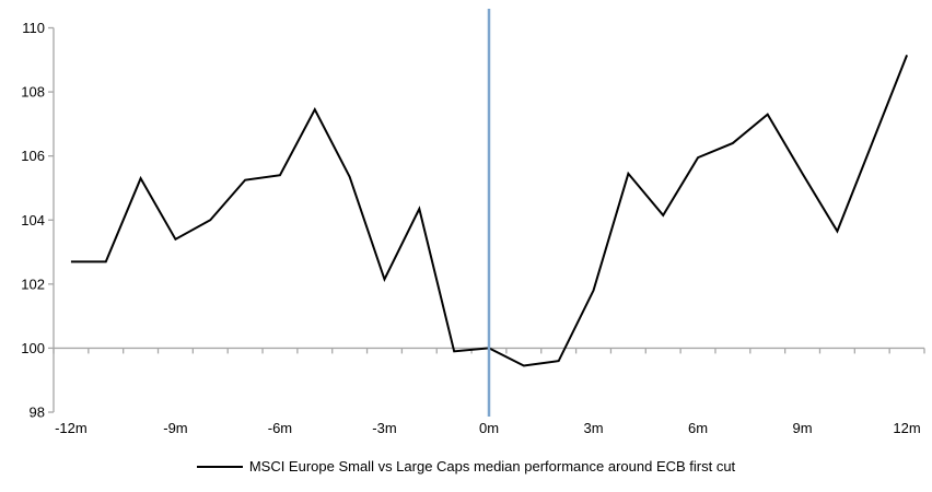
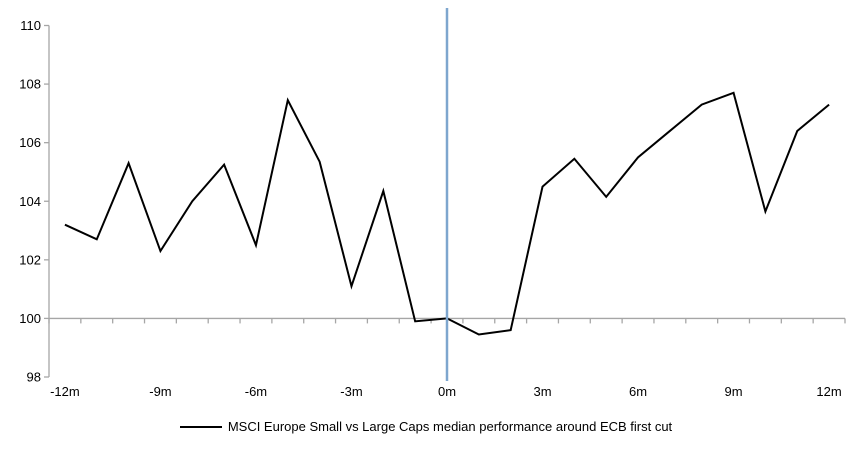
-12m: 102.7 -> 103.2
-9m: 103.4 -> 102.3
-6m: 105.4 -> 102.5
-3m: 102.2 -> 101.1
3m: 101.8 -> 104.5
6m: 106.0 -> 105.5
9m: 105.5 -> 107.7
12m: 109.2 -> 107.3
